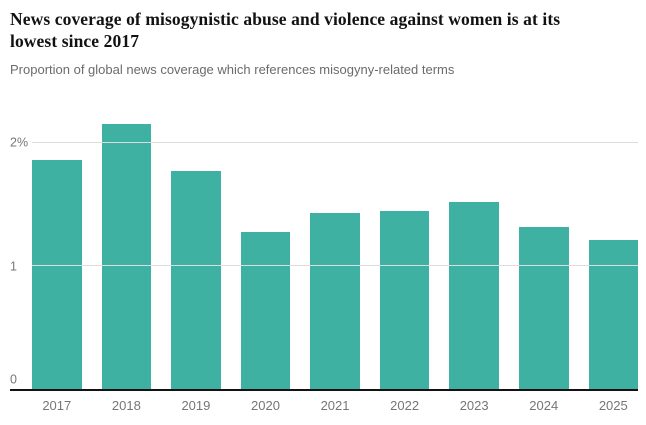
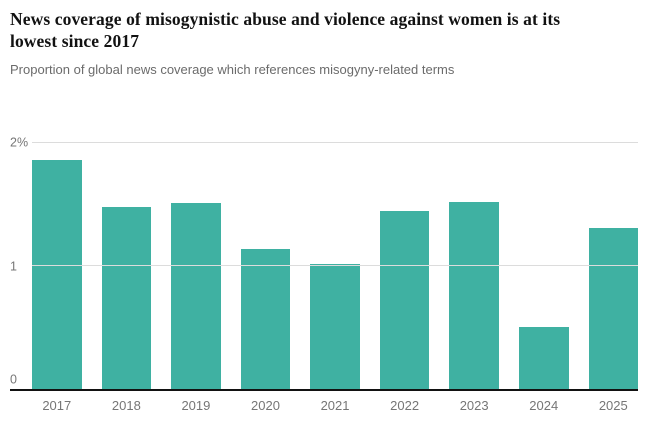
2018: 2.15% -> 1.48%
2019: 1.77% -> 1.51%
2020: 1.28% -> 1.14%
2021: 1.43% -> 1.02%
2024: 1.32% -> 0.51%
2025: 1.21% -> 1.31%
